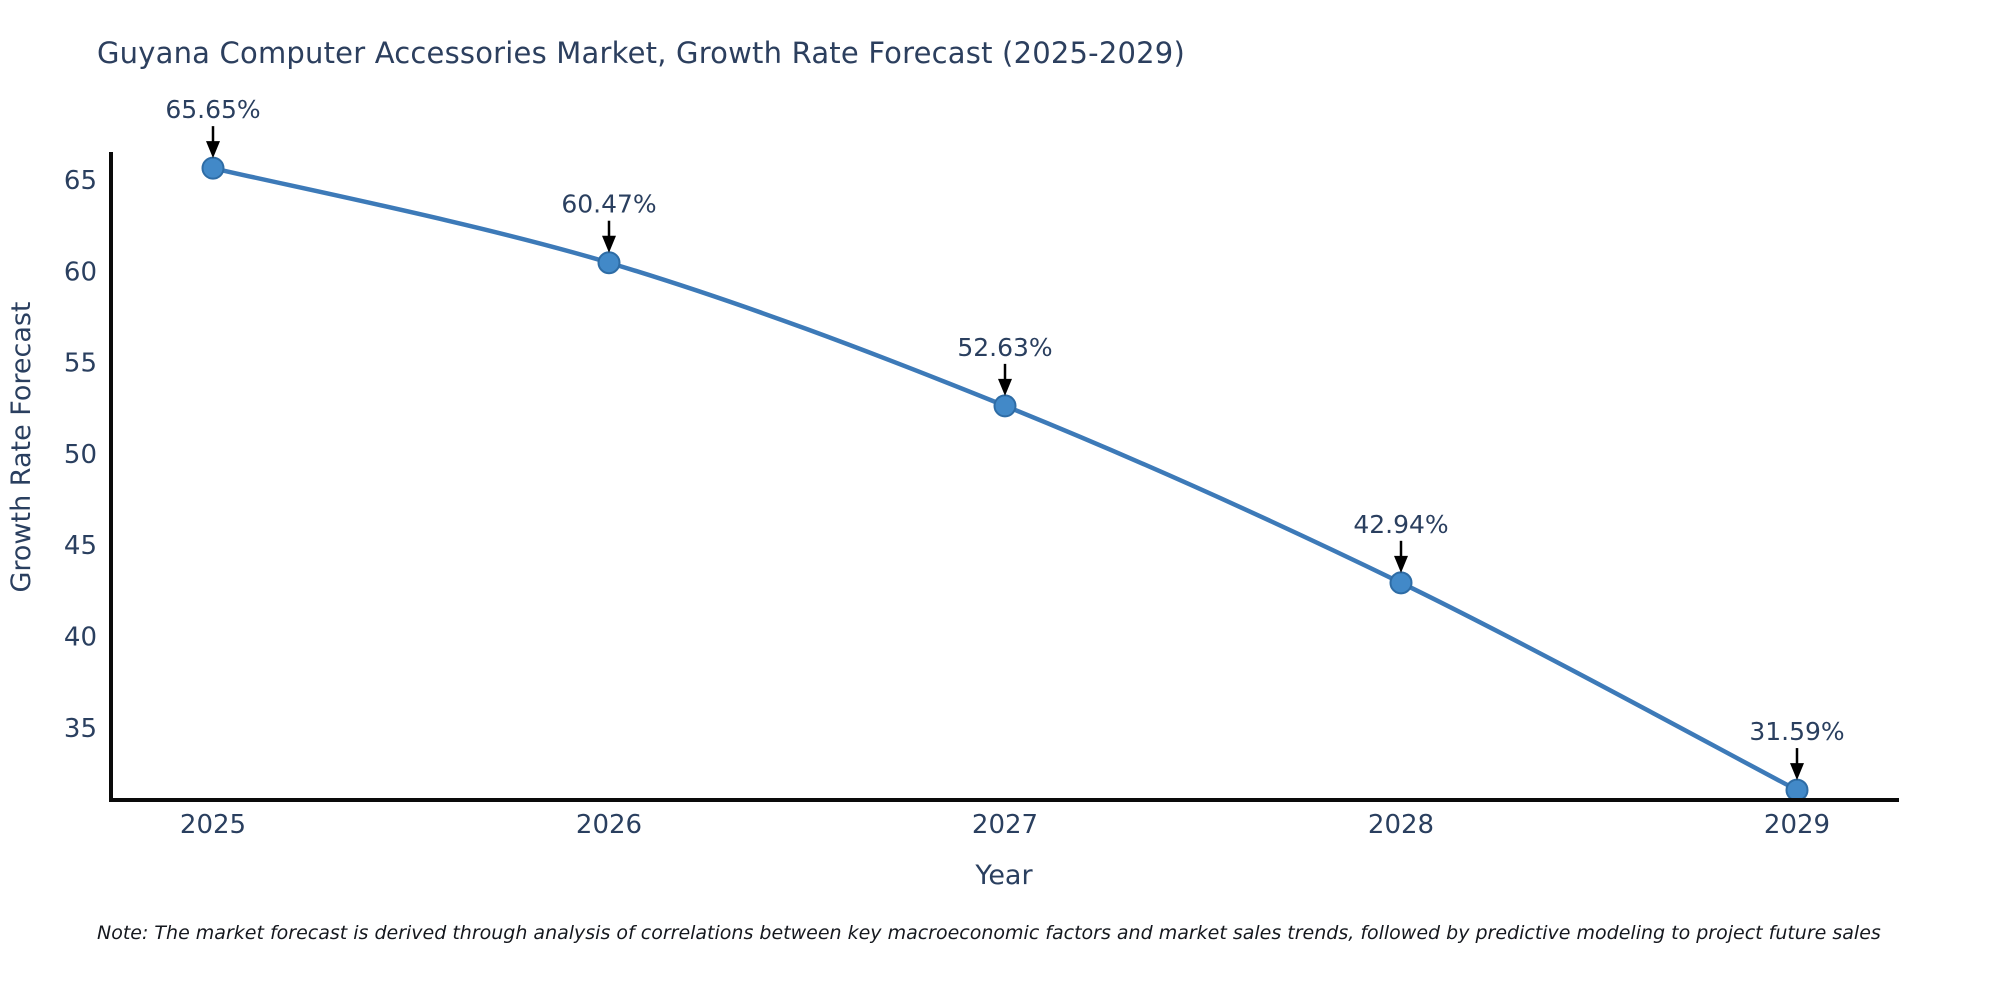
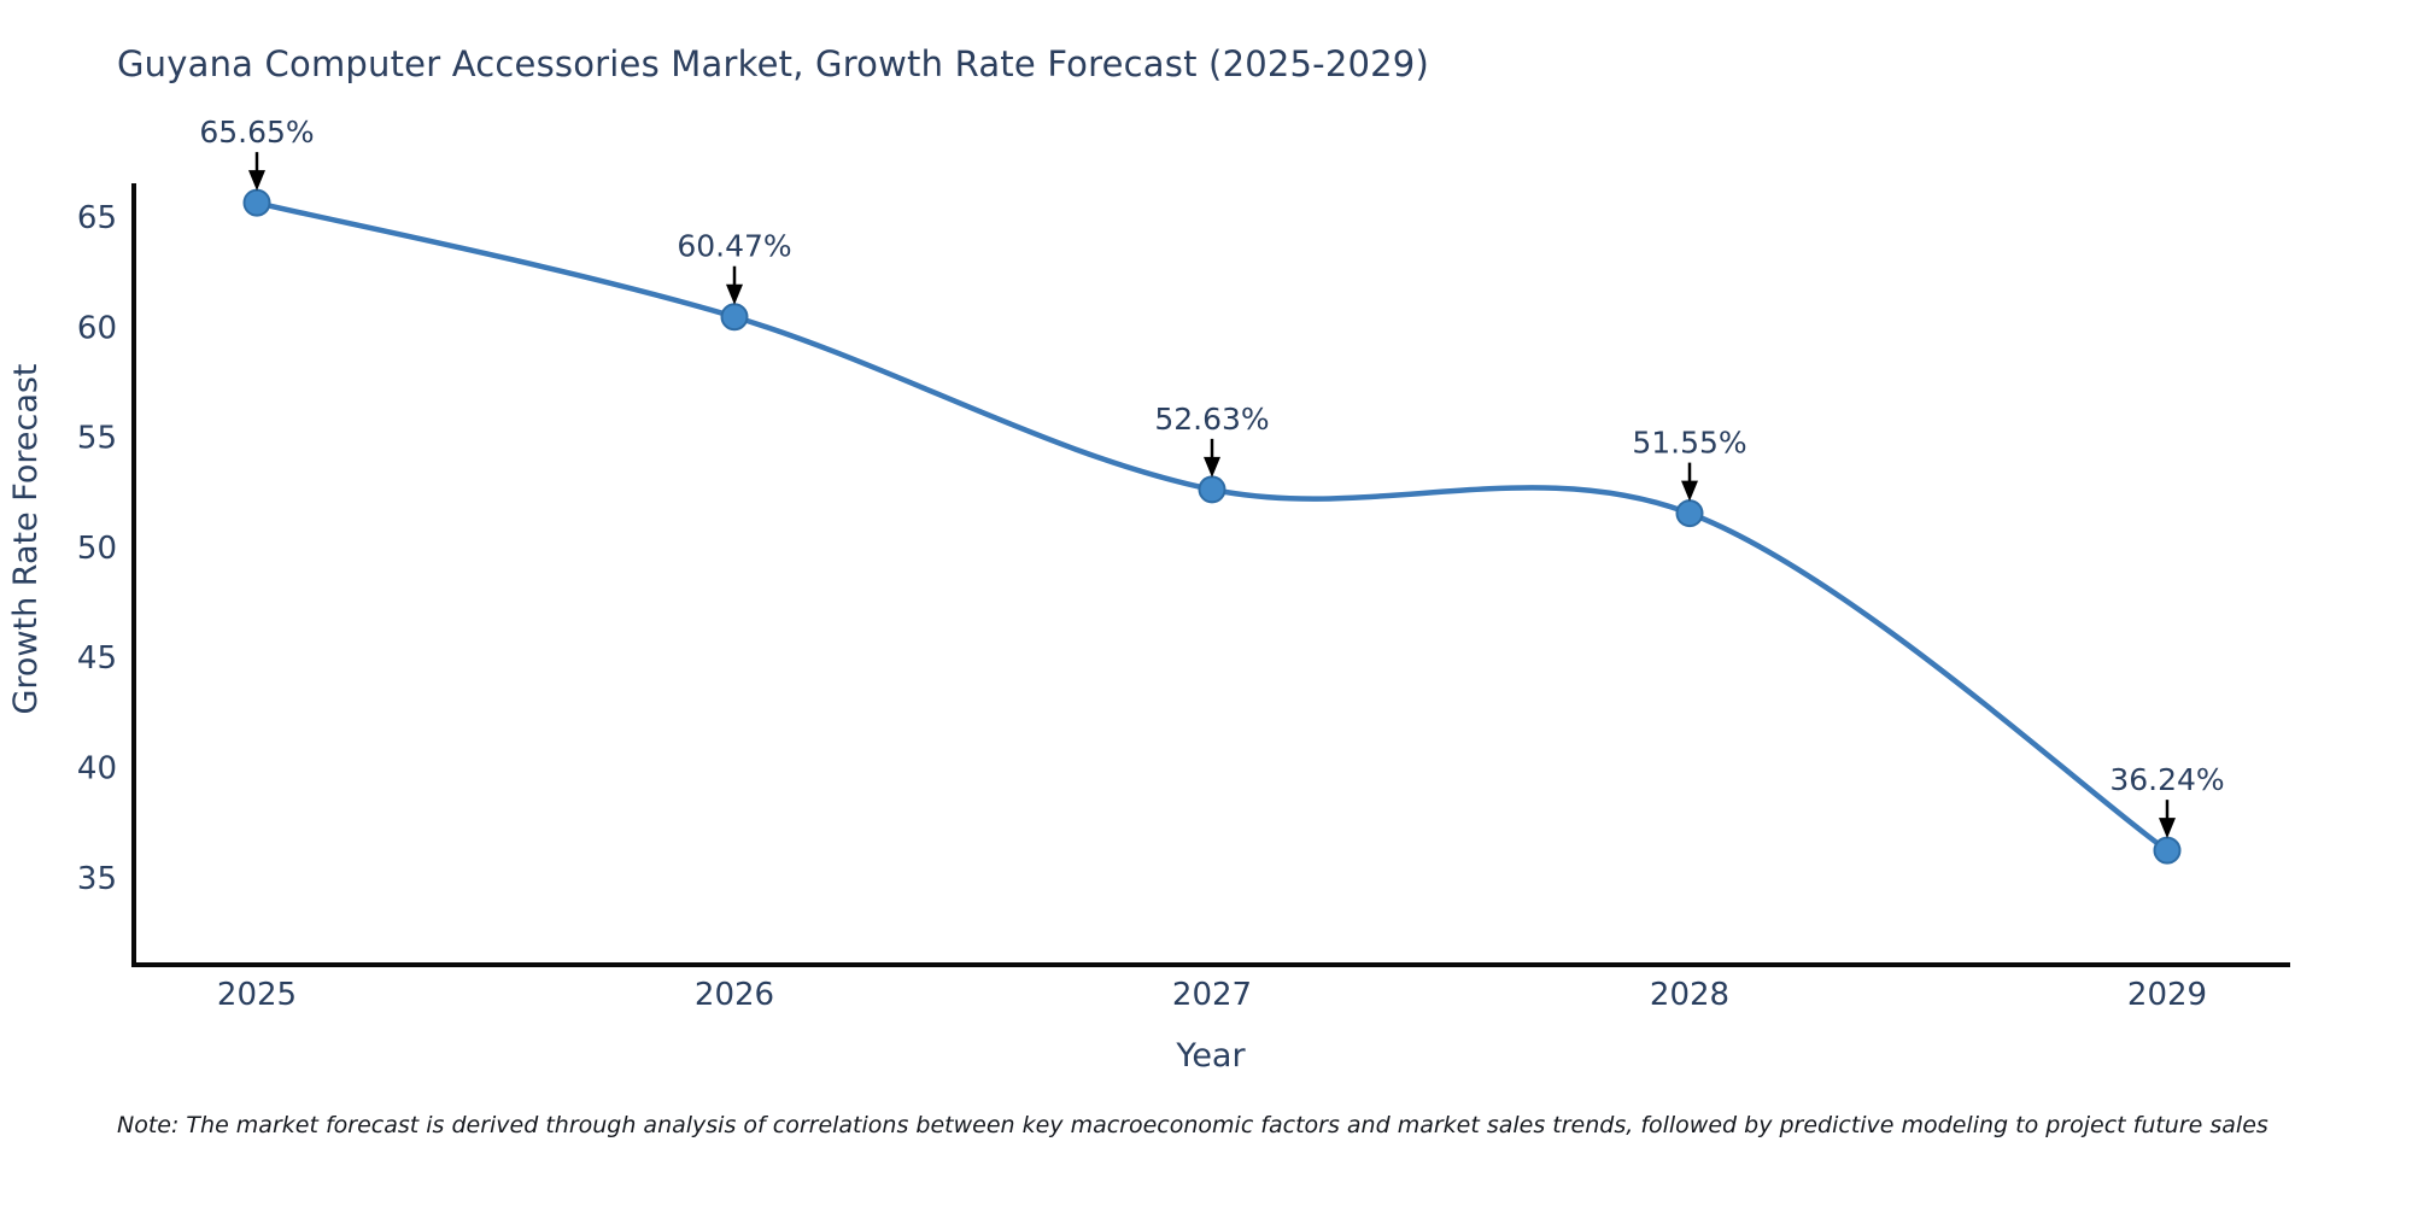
2028: 42.94% -> 51.55%
2029: 31.59% -> 36.24%
